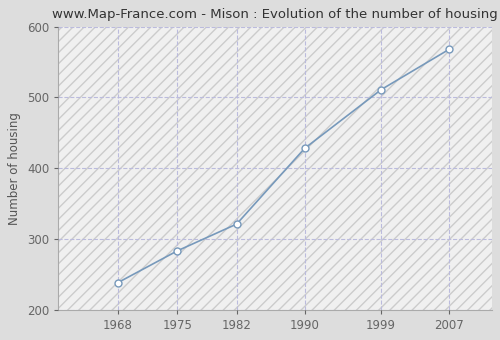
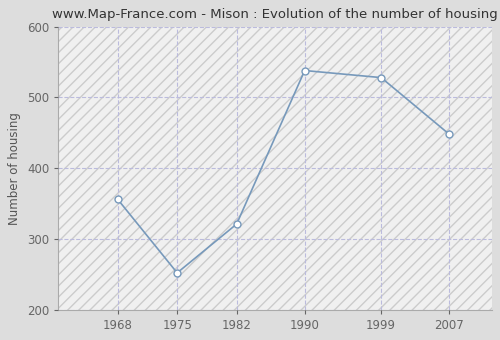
1968: 238 -> 356
1975: 283 -> 252
1990: 428 -> 538
1999: 511 -> 528
2007: 568 -> 448
